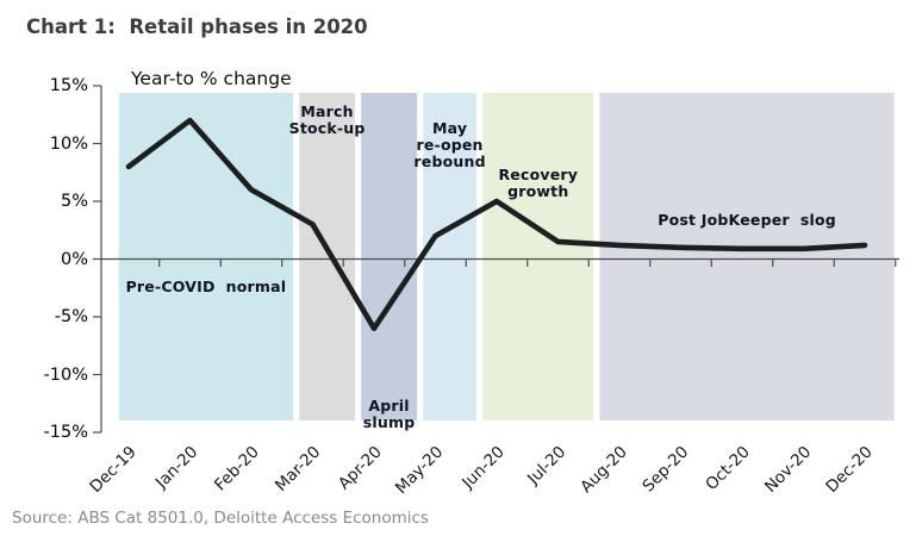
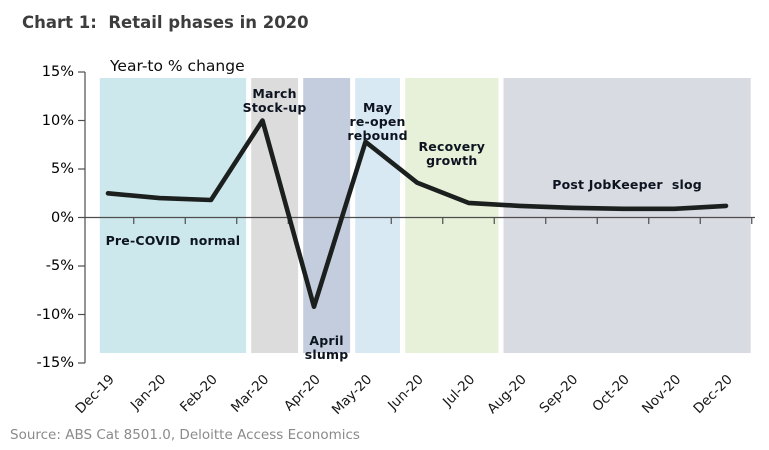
Dec-19: 8% -> 2%
Jan-20: 12% -> 2%
Feb-20: 6% -> 2%
Mar-20: 3% -> 10%
Apr-20: -6% -> -9%
May-20: 2% -> 8%
Jun-20: 5% -> 4%
